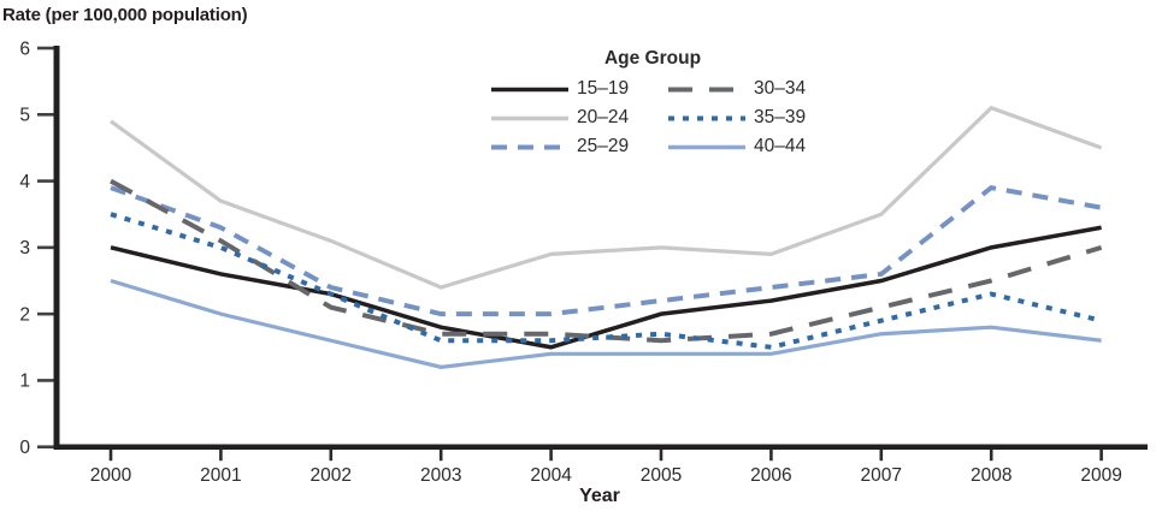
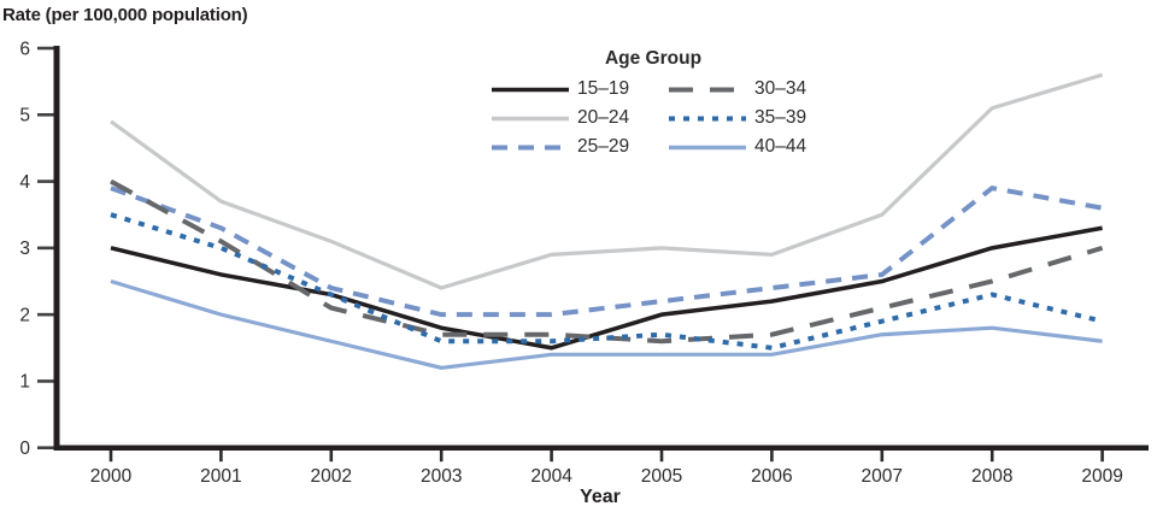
20–24/2009: 4.5 -> 5.6
